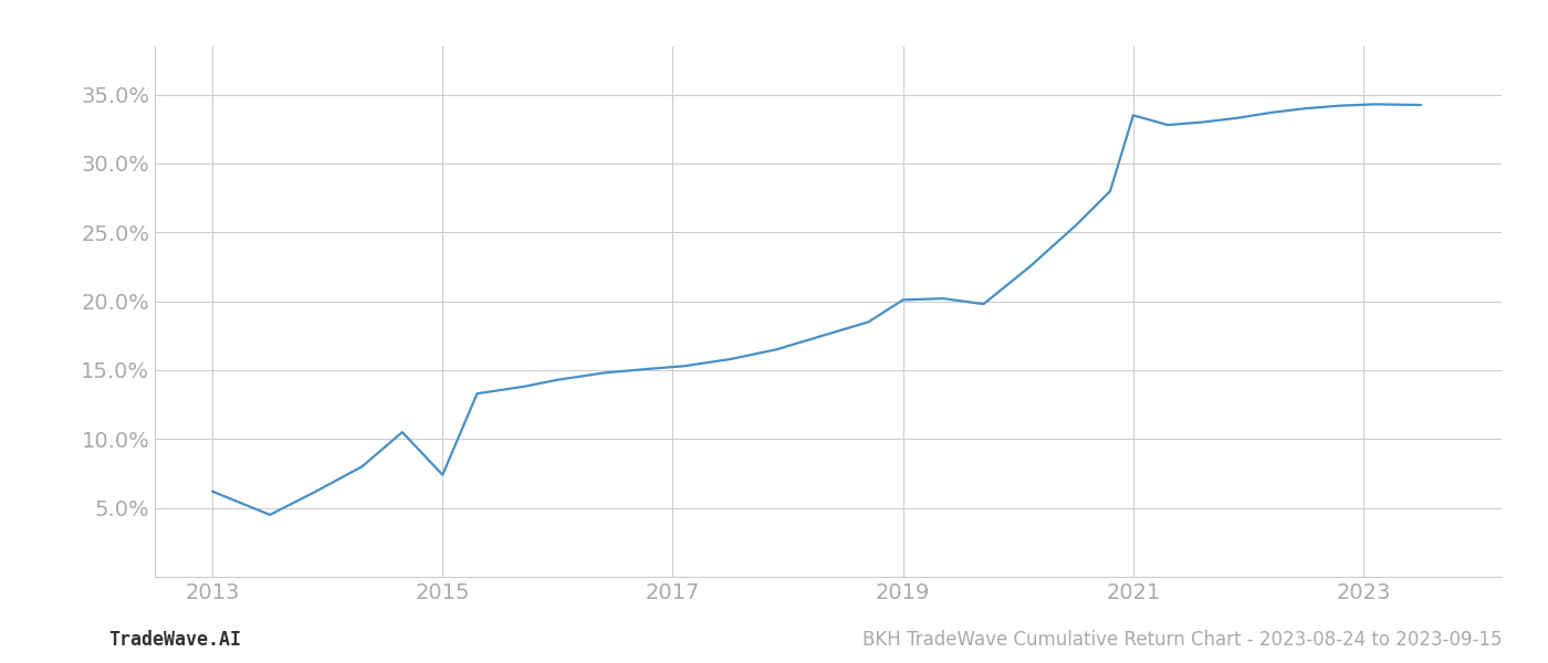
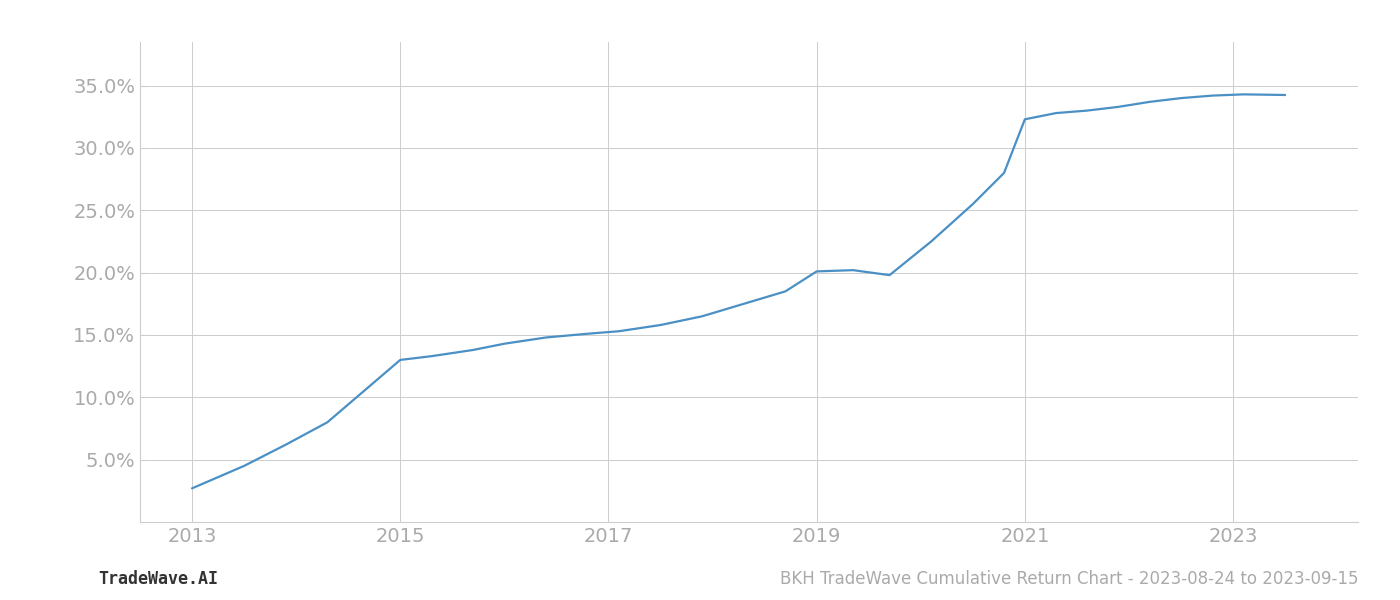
2013: 6.2% -> 2.7%
2015: 7.4% -> 13.0%
2021: 33.5% -> 32.3%
